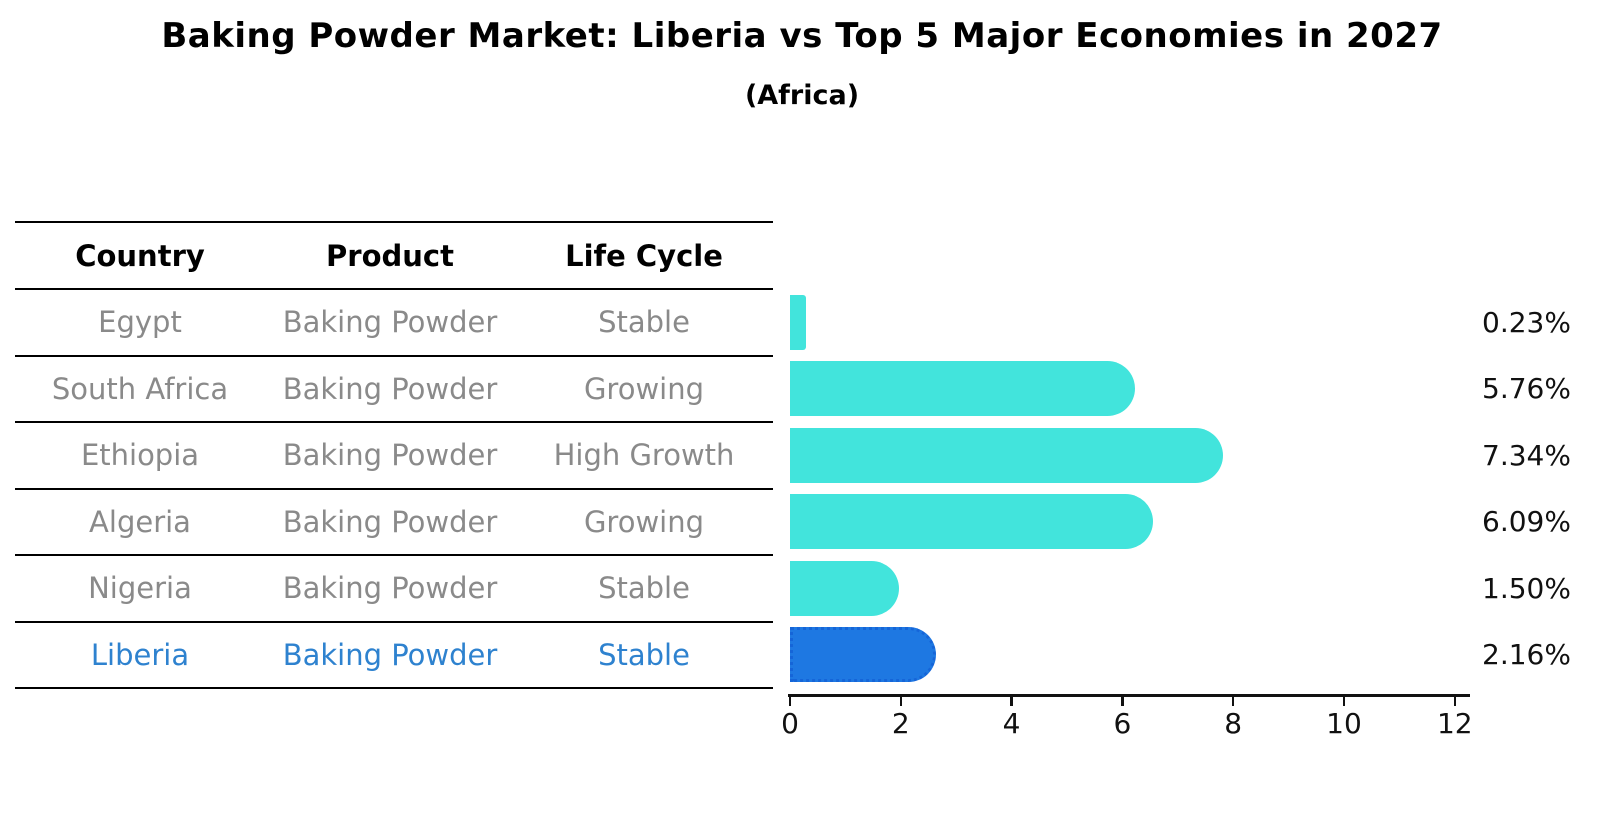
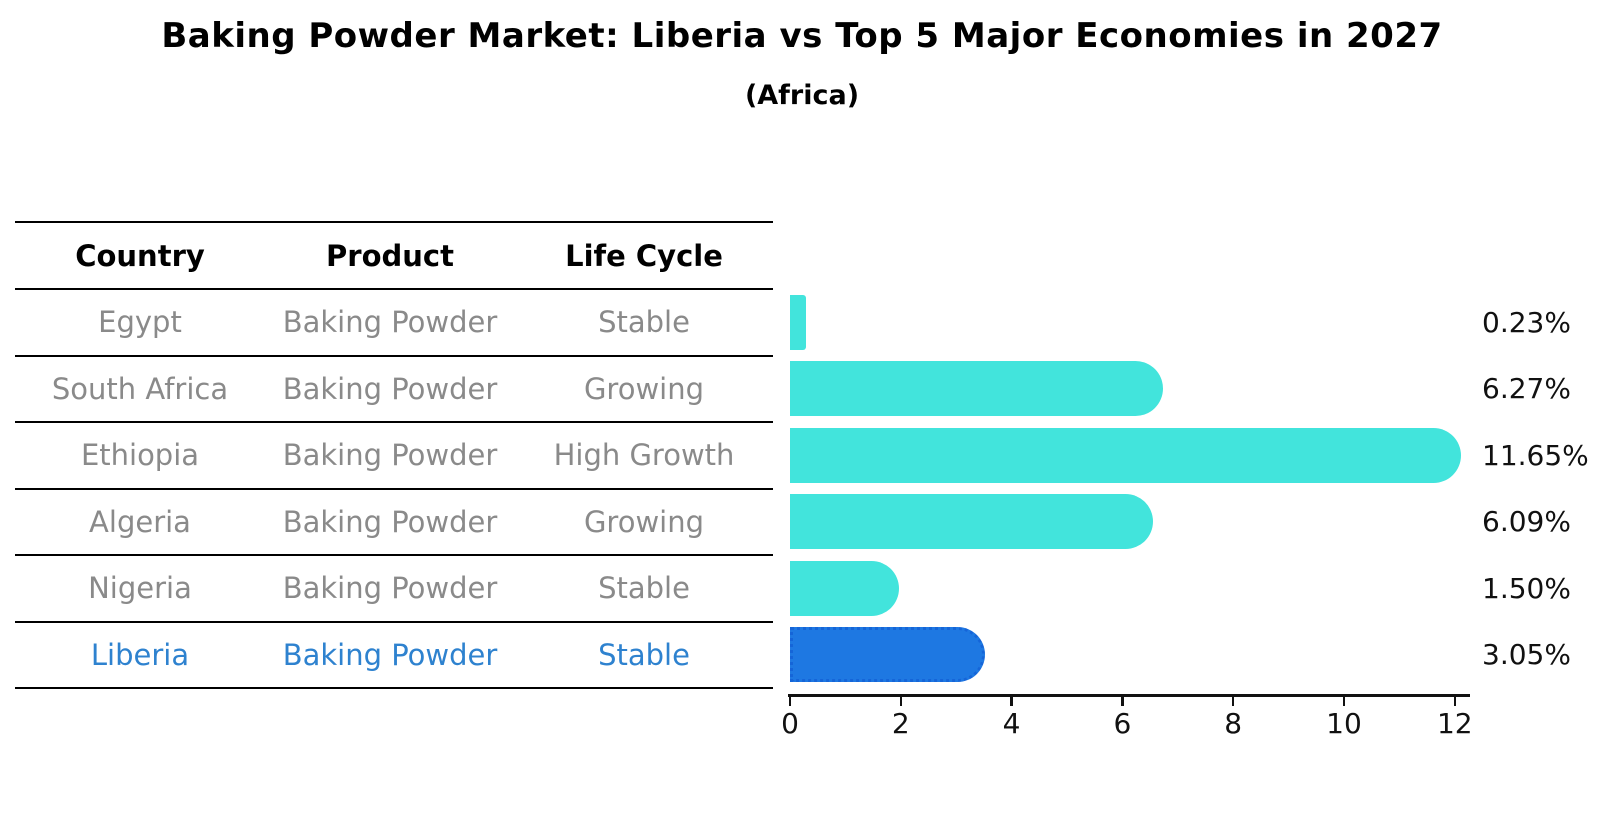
South Africa: 5.76% -> 6.27%
Ethiopia: 7.34% -> 11.65%
Liberia: 2.16% -> 3.05%
